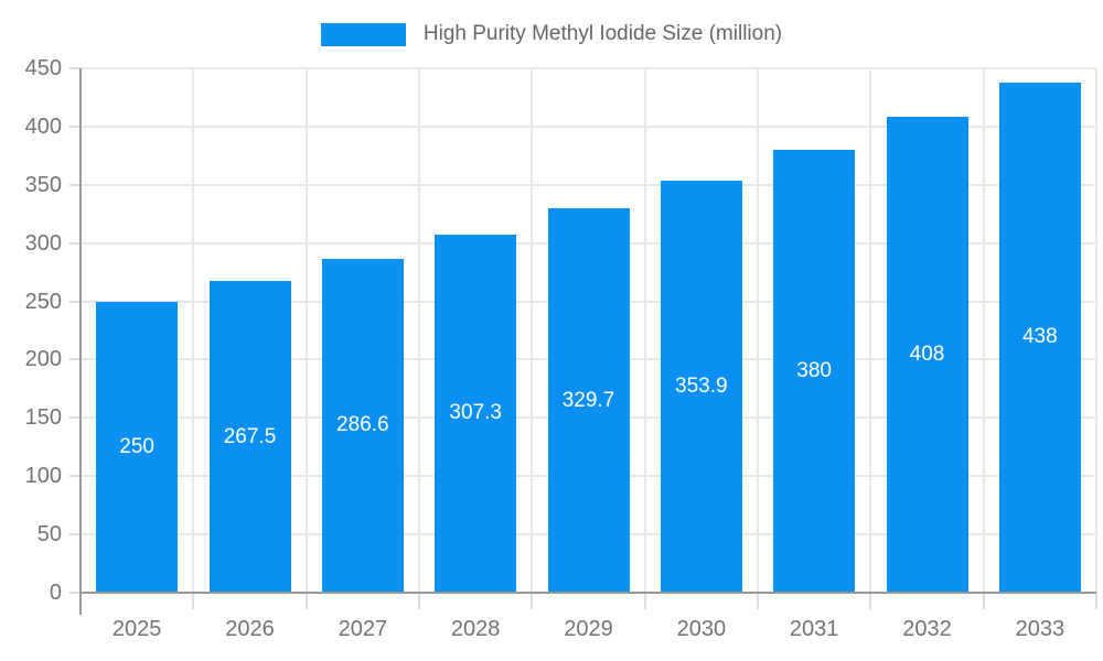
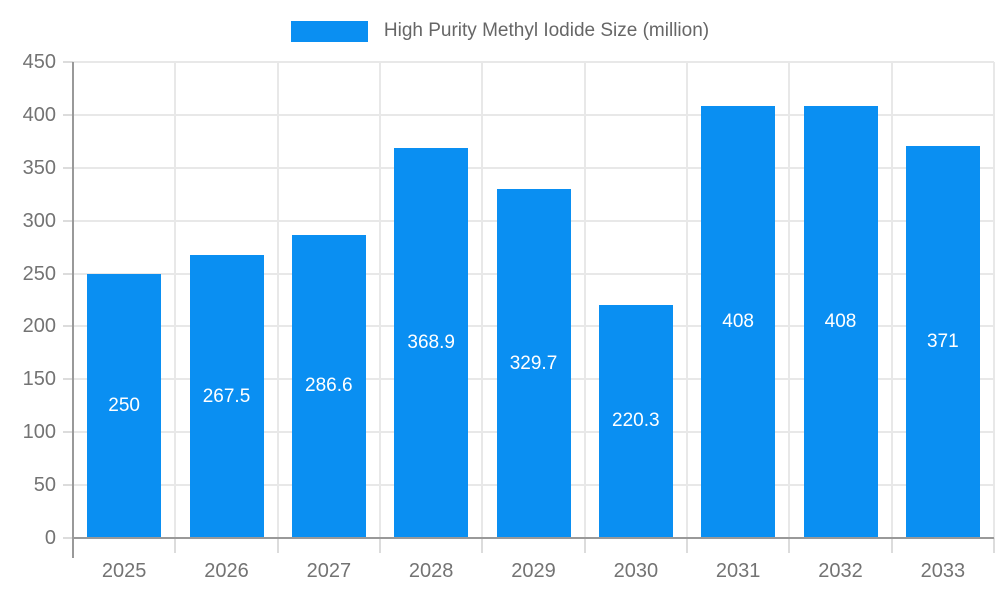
2028: 307.3 -> 368.9
2030: 353.9 -> 220.3
2031: 380 -> 408
2033: 438 -> 371
